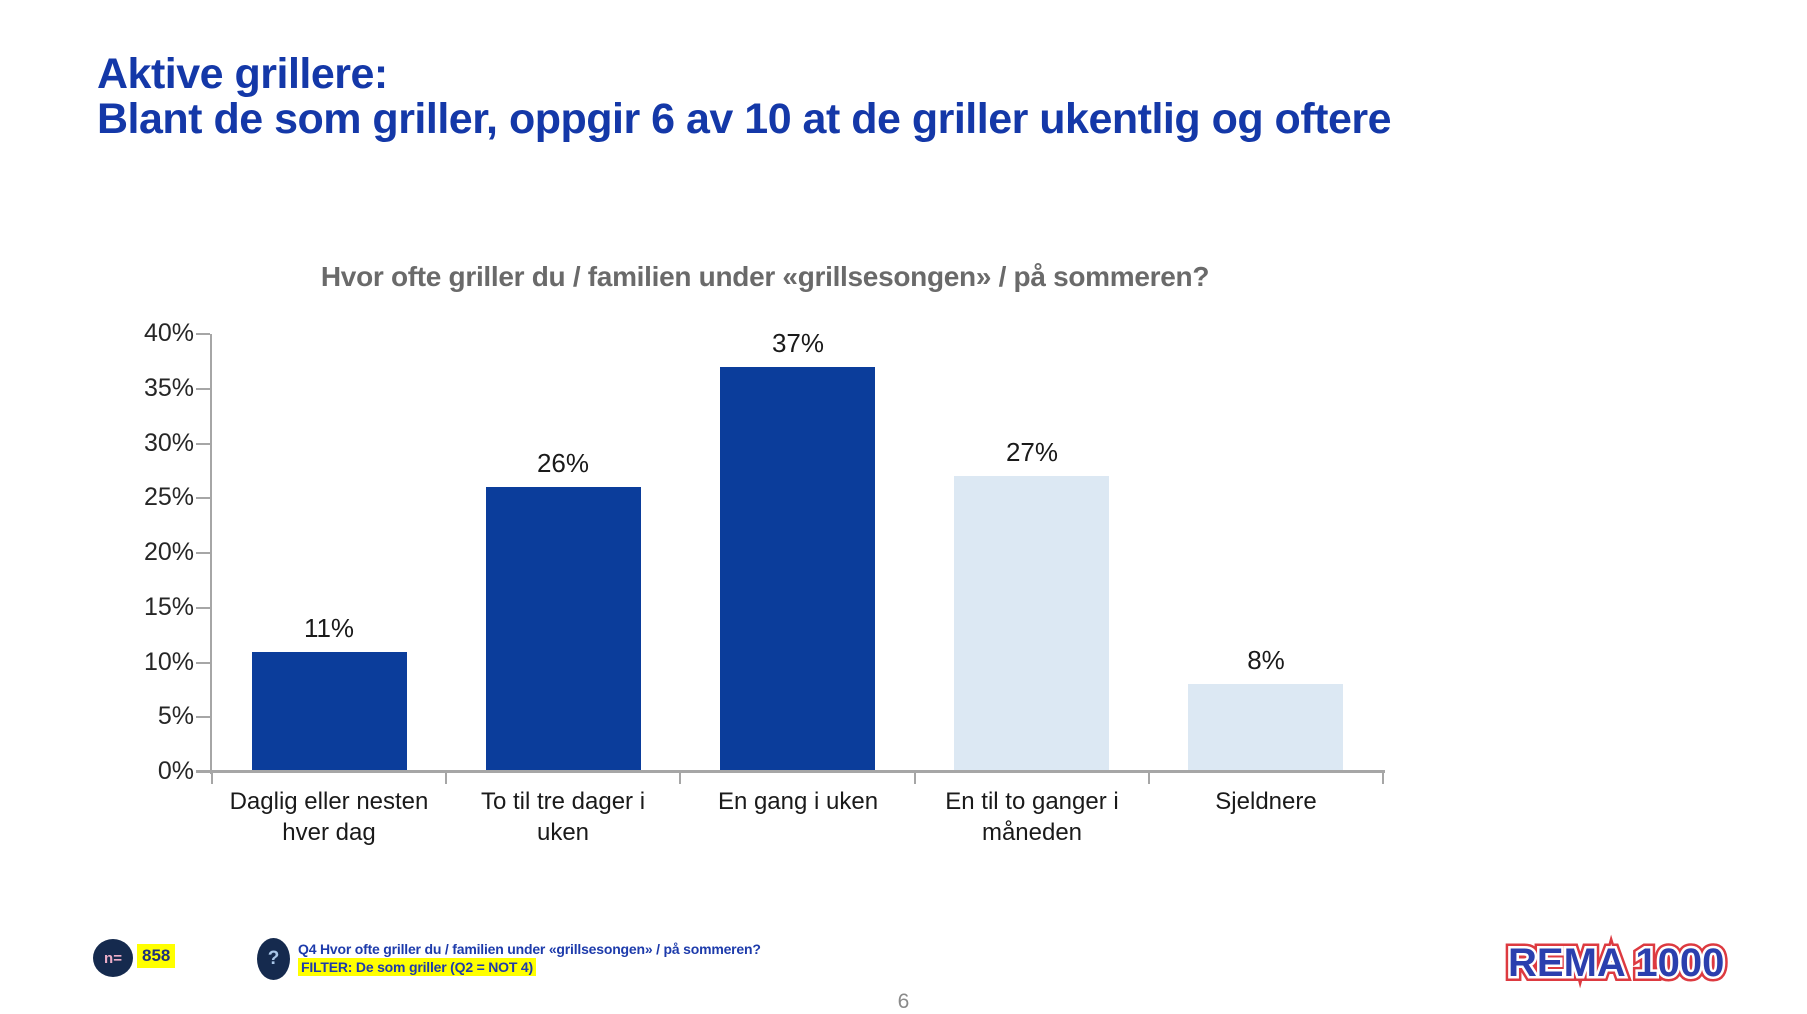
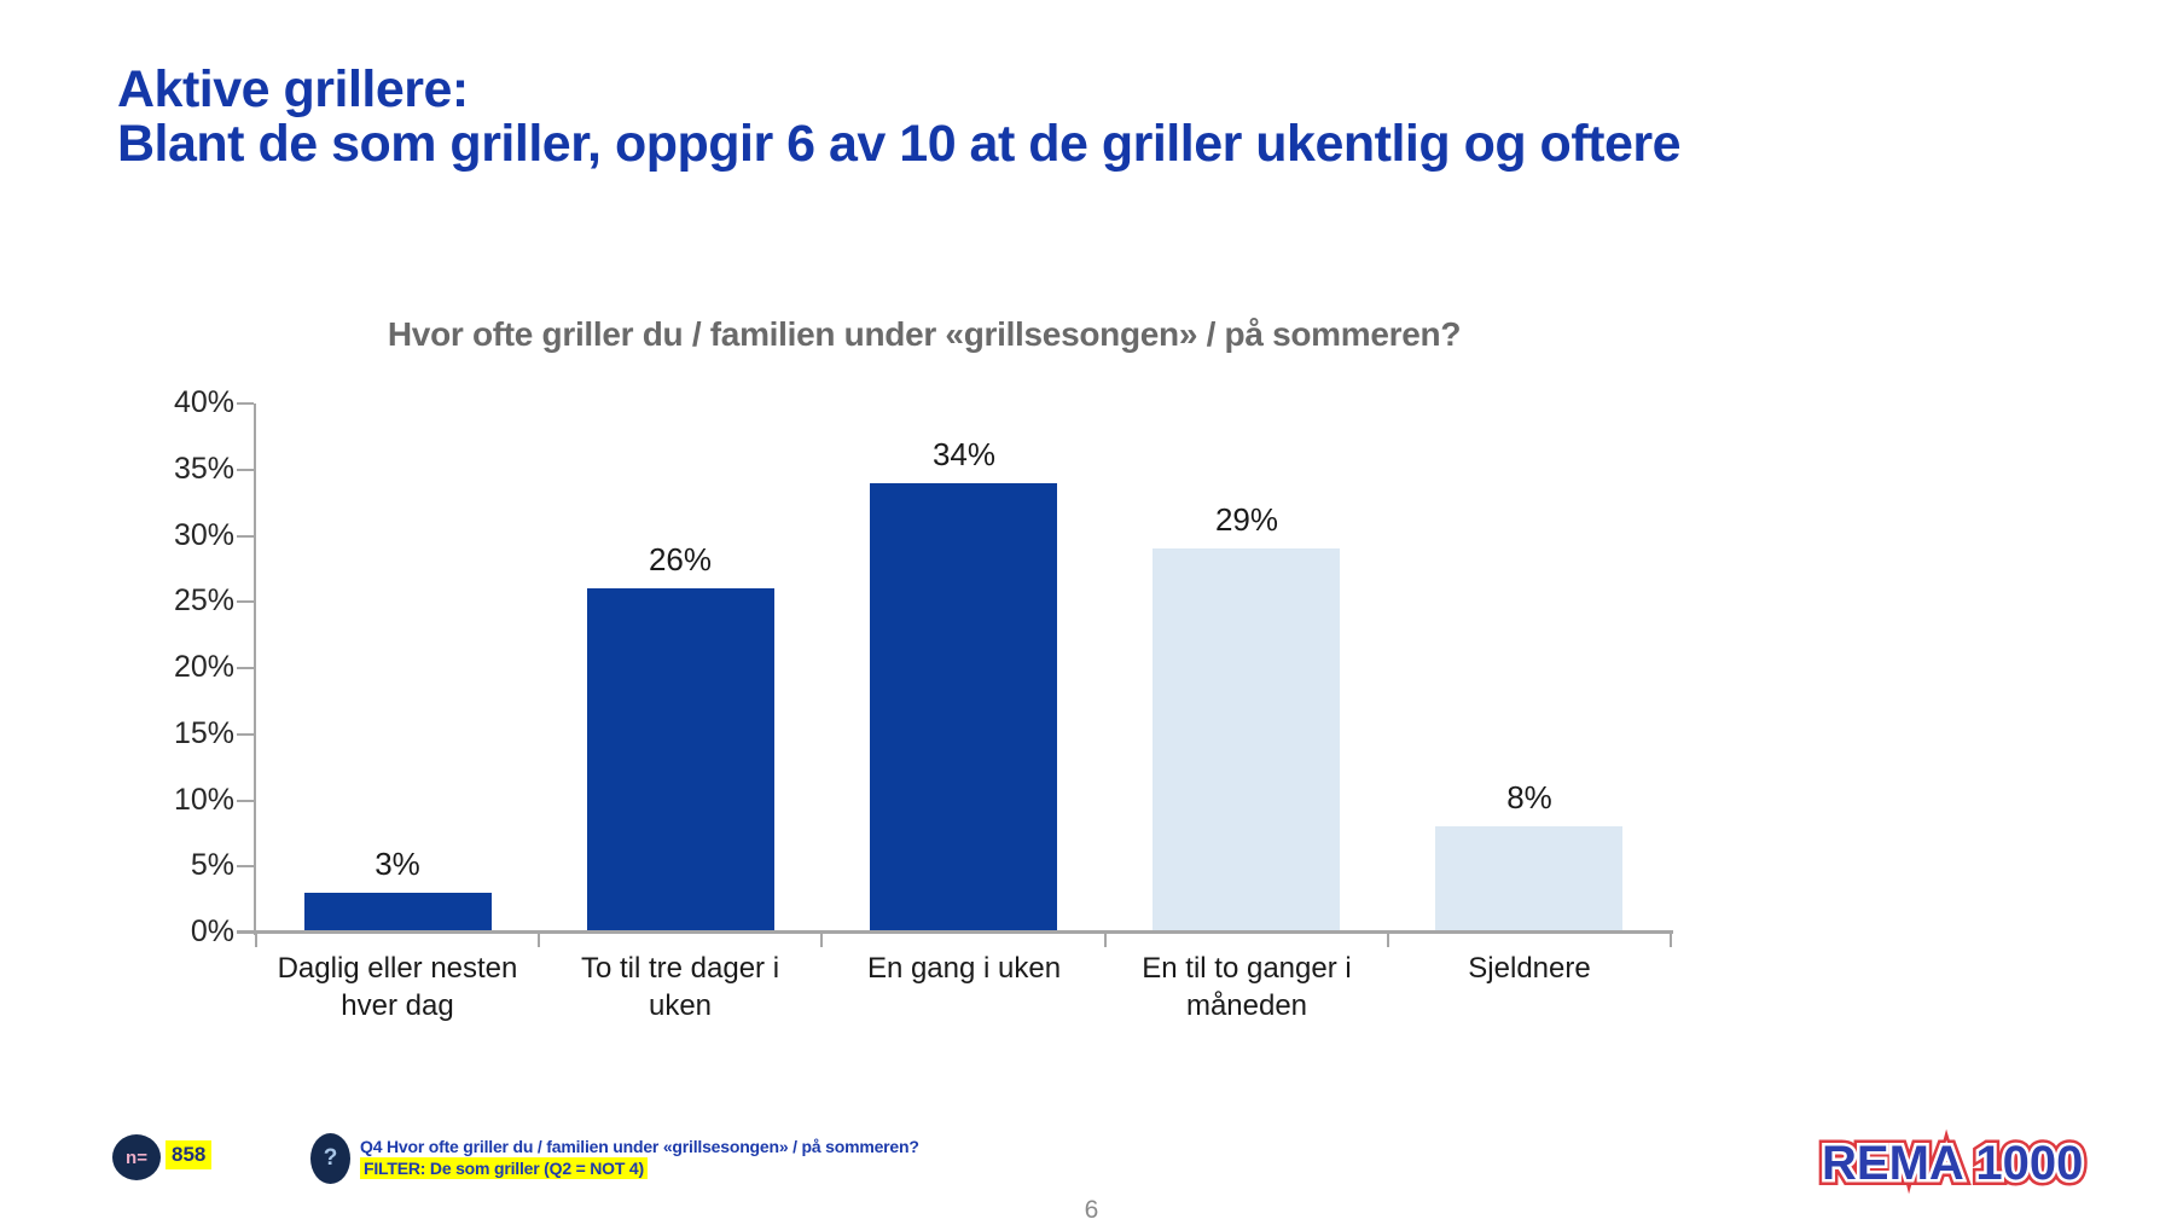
Daglig eller nesten hver dag: 11% -> 3%
En gang i uken: 37% -> 34%
En til to ganger i måneden: 27% -> 29%
